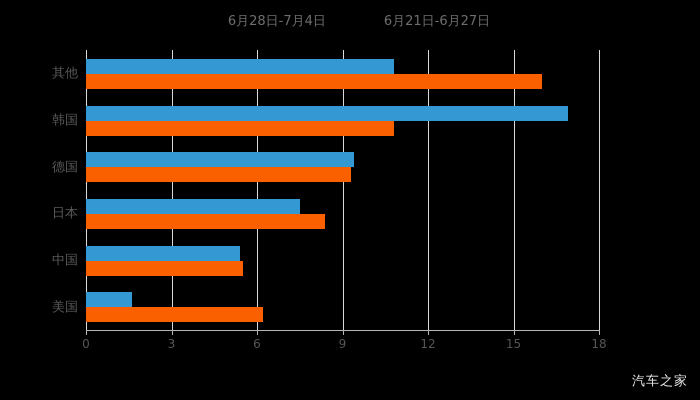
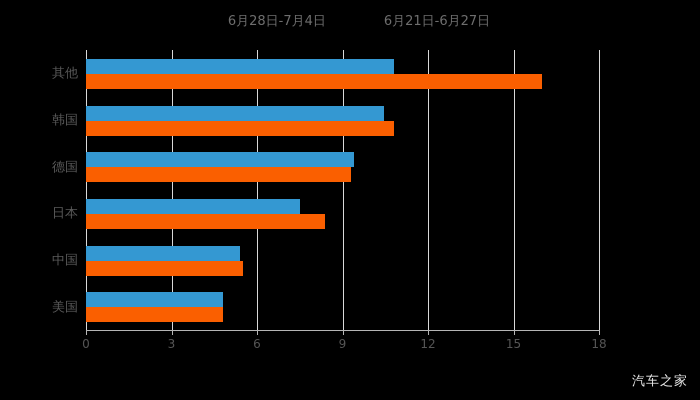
6月28日-7月4日/美国: 1.6 -> 4.8
6月21日-6月27日/美国: 6.2 -> 4.8
6月28日-7月4日/韩国: 16.9 -> 10.4
